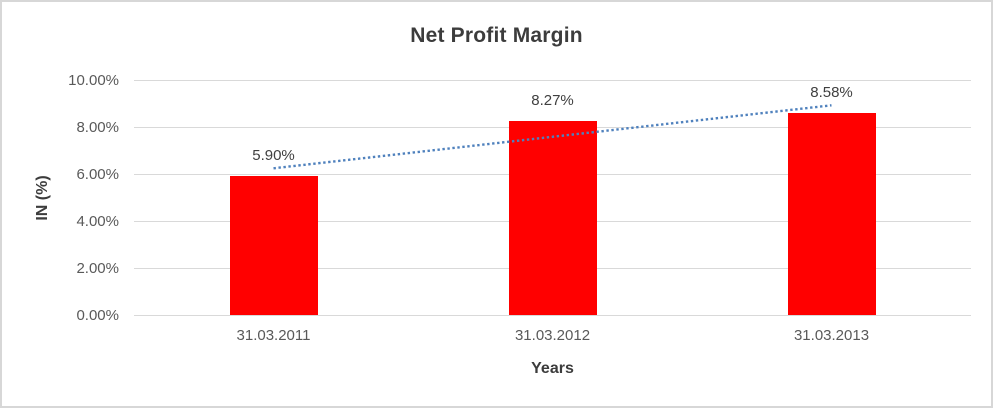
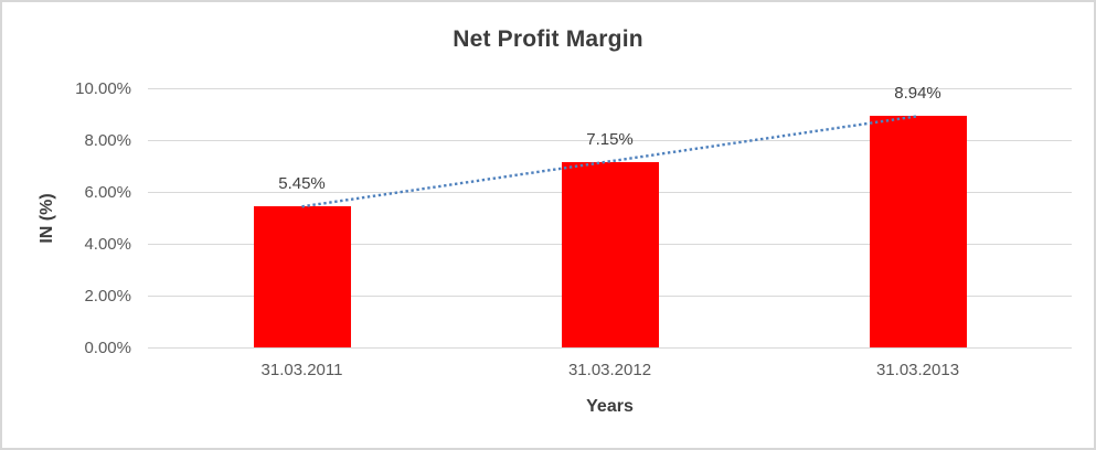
31.03.2011: 5.90% -> 5.45%
31.03.2012: 8.27% -> 7.15%
31.03.2013: 8.58% -> 8.94%
